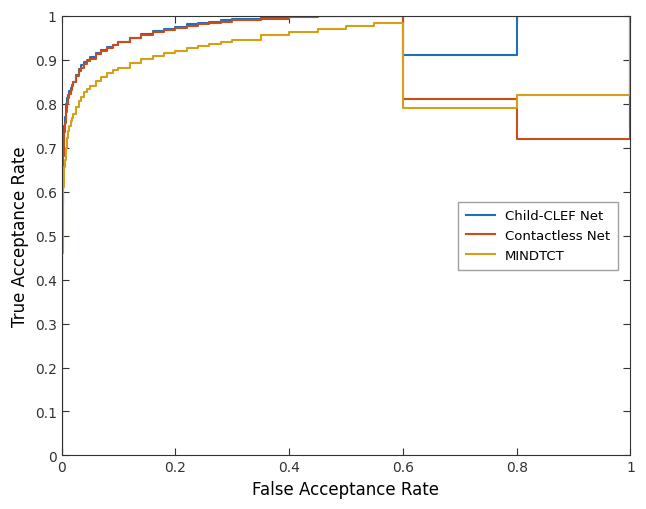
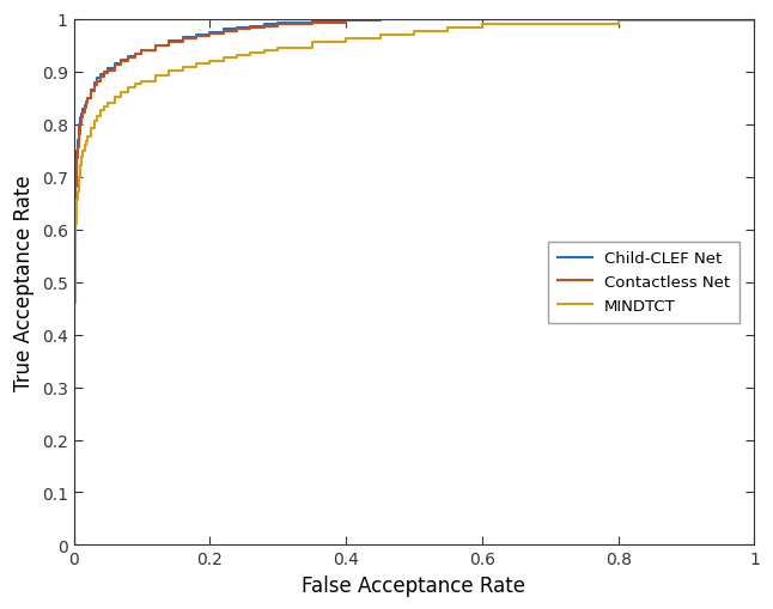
Child-CLEF Net/0.6: 0.910 -> 1.000
Contactless Net/0.6: 0.810 -> 1.000
MINDTCT/0.6: 0.790 -> 0.989
Contactless Net/0.8: 0.720 -> 1.000
MINDTCT/0.8: 0.820 -> 0.997
Child-CLEF Net/1: 0.750 -> 1.000
Contactless Net/1: 0.850 -> 1.000
